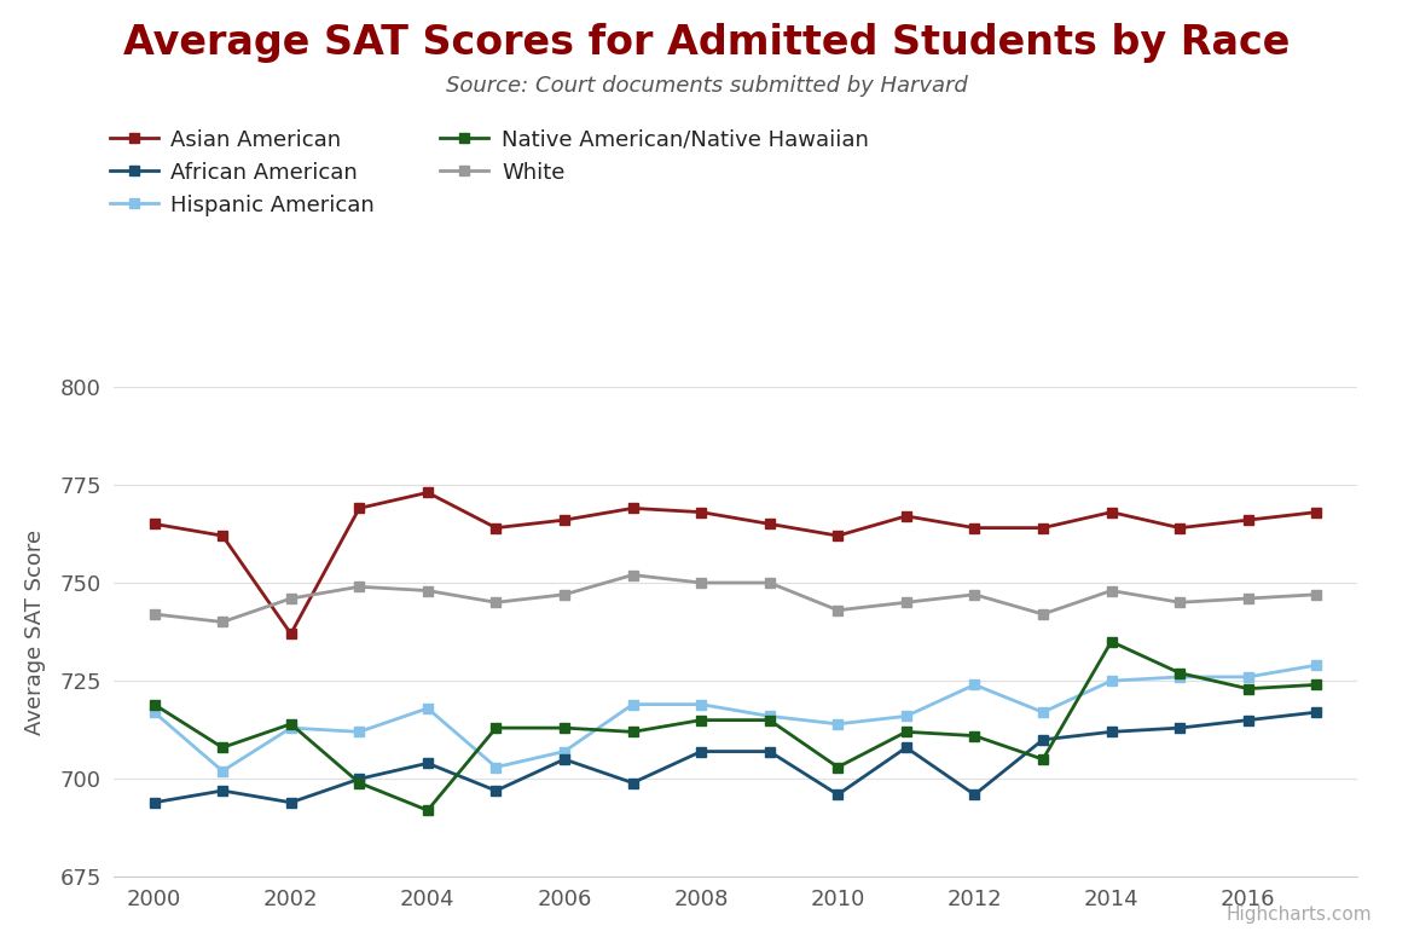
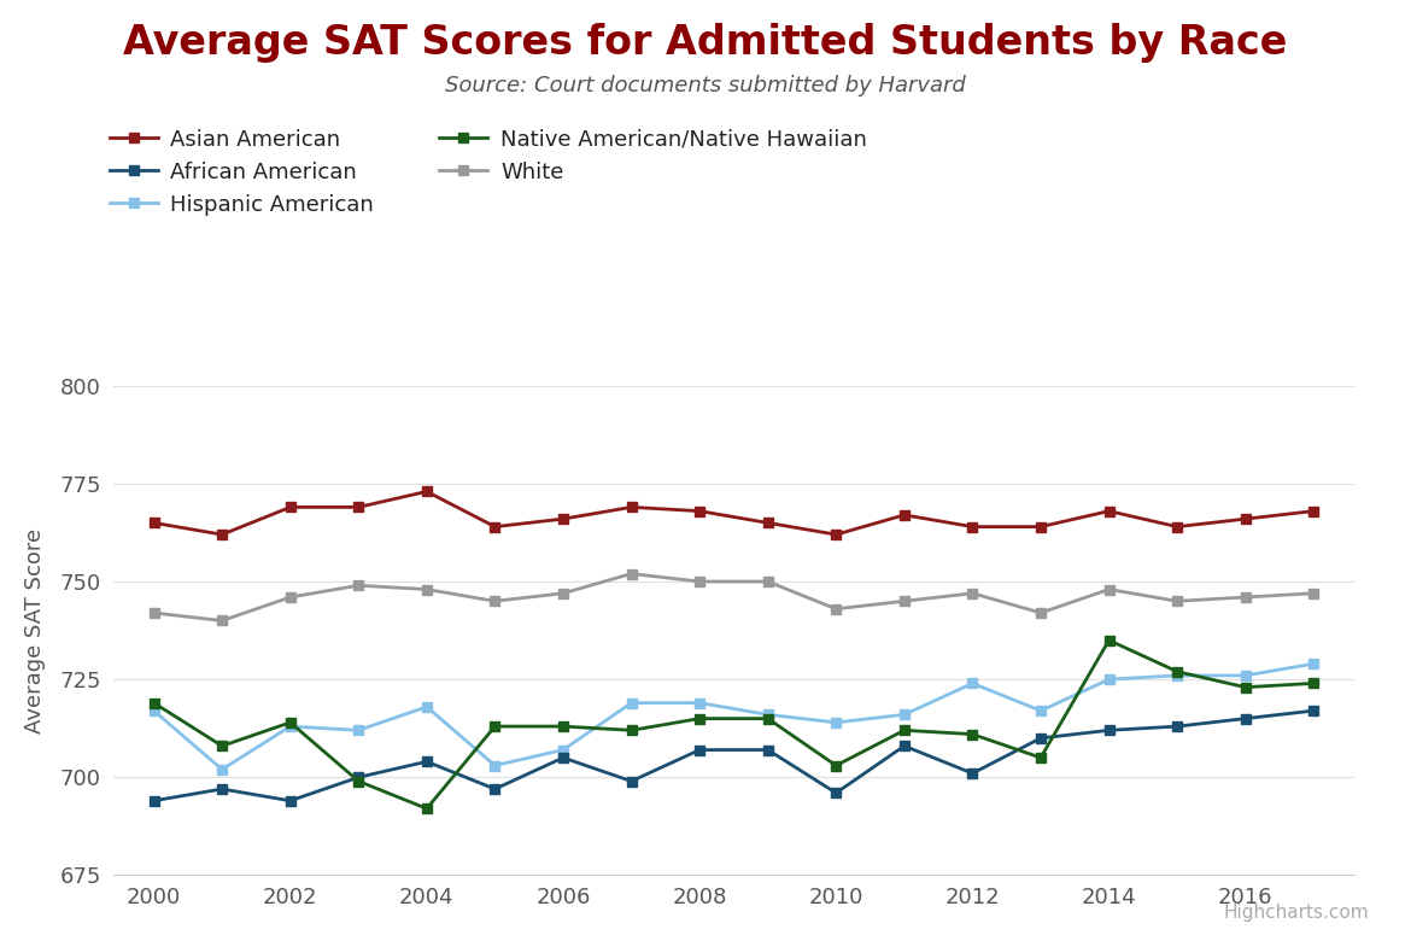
Asian American/2002: 737 -> 769
African American/2012: 696 -> 701
